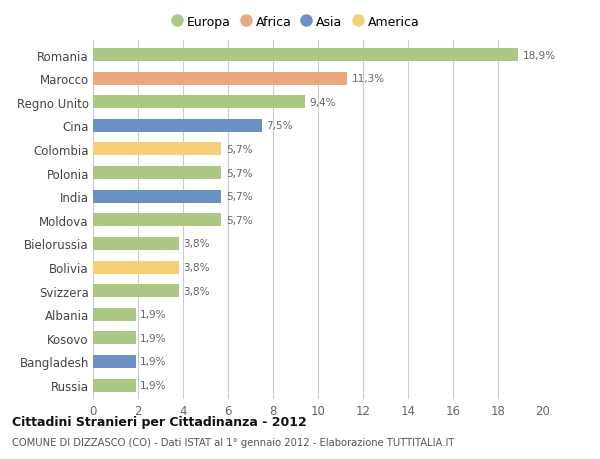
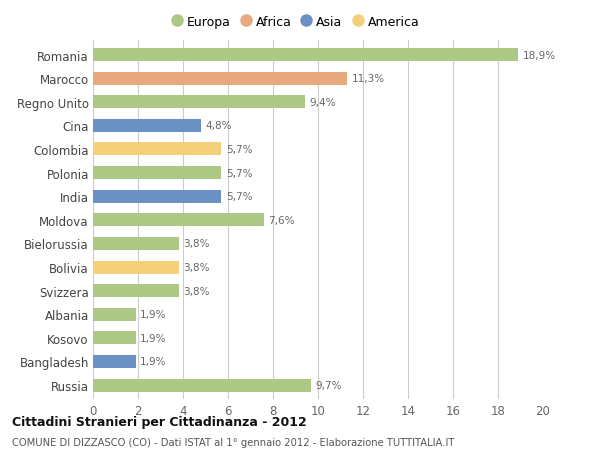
Cina: 7,5% -> 4,8%
Moldova: 5,7% -> 7,6%
Russia: 1,9% -> 9,7%
